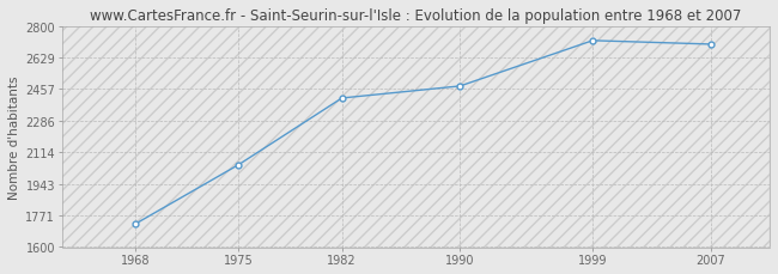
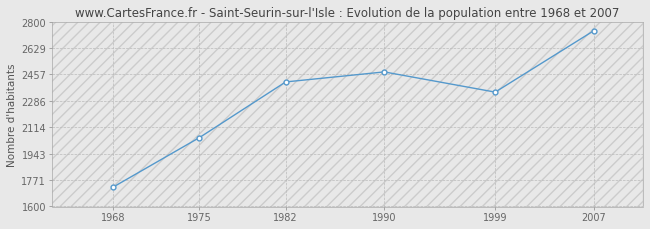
1999: 2720 -> 2340
2007: 2700 -> 2740
